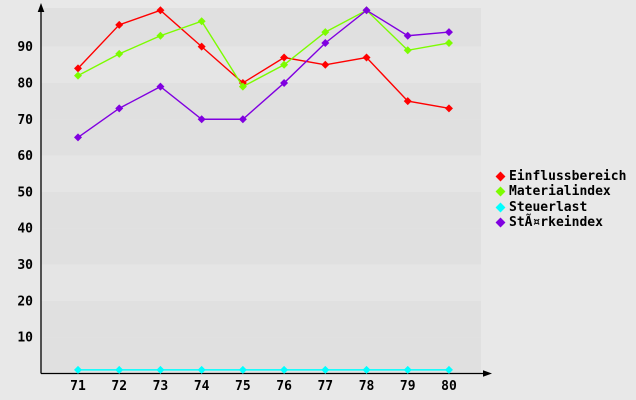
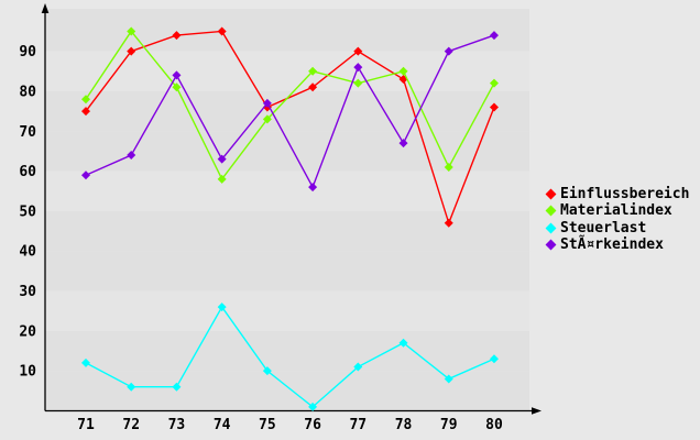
Einflussbereich/71: 84 -> 75
Materialindex/71: 82 -> 78
Steuerlast/71: 1 -> 12
StÃ¤rkeindex/71: 65 -> 59
Einflussbereich/72: 96 -> 90
Materialindex/72: 88 -> 95
Steuerlast/72: 1 -> 6
StÃ¤rkeindex/72: 73 -> 64
Einflussbereich/73: 100 -> 94
Materialindex/73: 93 -> 81
Steuerlast/73: 1 -> 6
StÃ¤rkeindex/73: 79 -> 84
Einflussbereich/74: 90 -> 95
Materialindex/74: 97 -> 58
Steuerlast/74: 1 -> 26
StÃ¤rkeindex/74: 70 -> 63
Einflussbereich/75: 80 -> 76
Materialindex/75: 79 -> 73
Steuerlast/75: 1 -> 10
StÃ¤rkeindex/75: 70 -> 77
Einflussbereich/76: 87 -> 81
StÃ¤rkeindex/76: 80 -> 56
Einflussbereich/77: 85 -> 90
Materialindex/77: 94 -> 82
Steuerlast/77: 1 -> 11
StÃ¤rkeindex/77: 91 -> 86
Einflussbereich/78: 87 -> 83
Materialindex/78: 100 -> 85
Steuerlast/78: 1 -> 17
StÃ¤rkeindex/78: 100 -> 67
Einflussbereich/79: 75 -> 47
Materialindex/79: 89 -> 61
Steuerlast/79: 1 -> 8
StÃ¤rkeindex/79: 93 -> 90
Einflussbereich/80: 73 -> 76
Materialindex/80: 91 -> 82
Steuerlast/80: 1 -> 13
